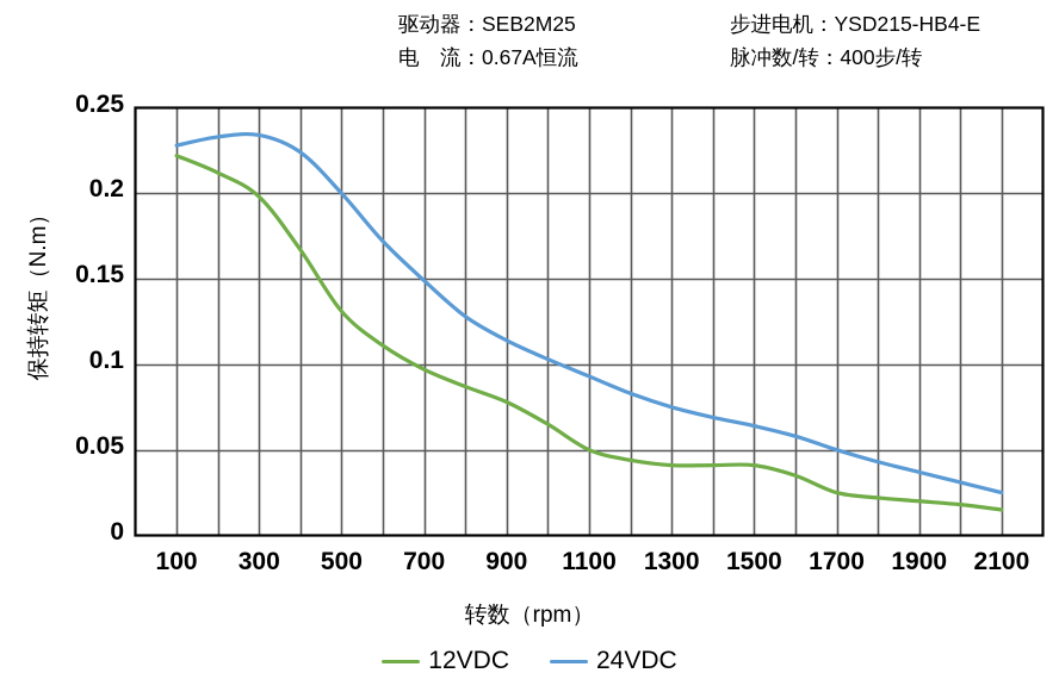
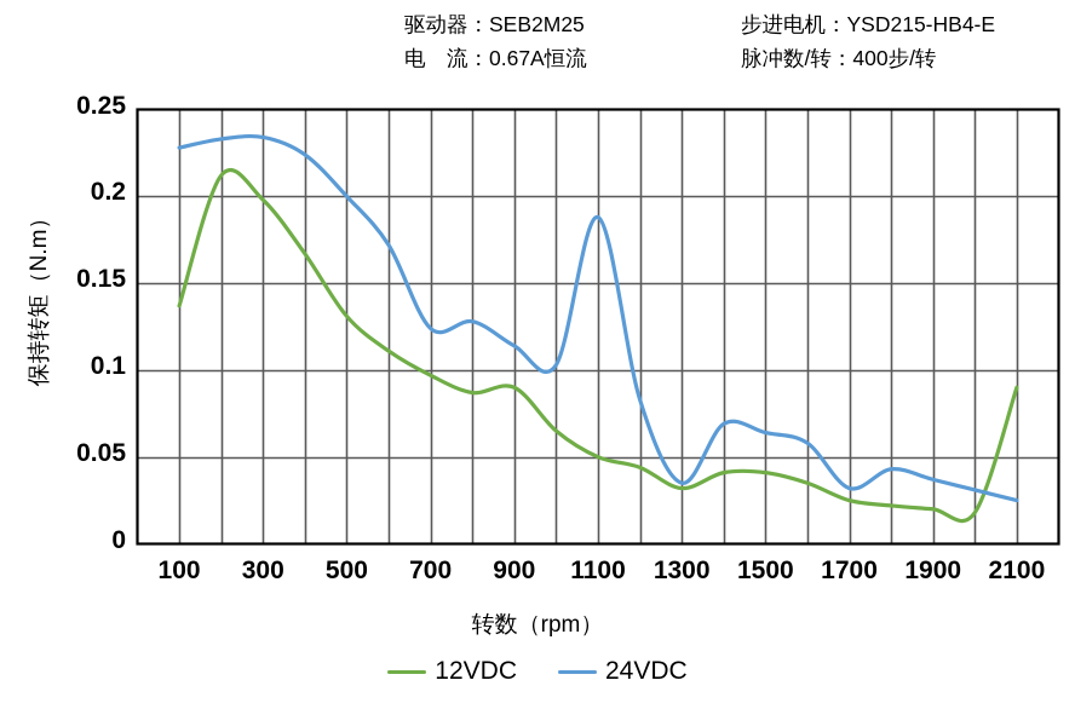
12VDC/100: 0.222 -> 0.137
24VDC/700: 0.149 -> 0.124
12VDC/900: 0.078 -> 0.090
24VDC/1100: 0.093 -> 0.188
12VDC/1300: 0.041 -> 0.032
24VDC/1300: 0.075 -> 0.035
24VDC/1700: 0.050 -> 0.032
12VDC/2100: 0.015 -> 0.090
